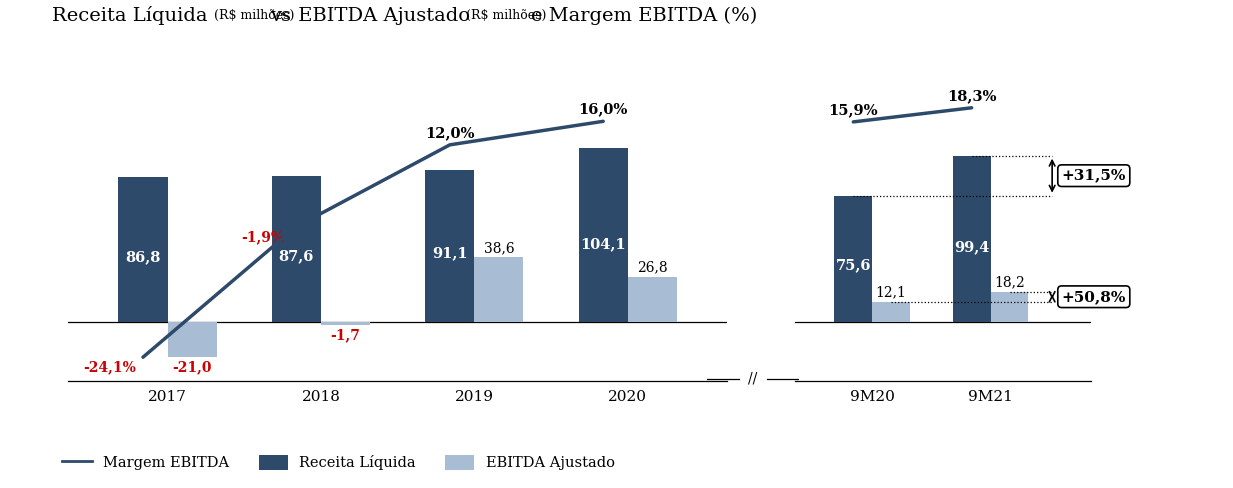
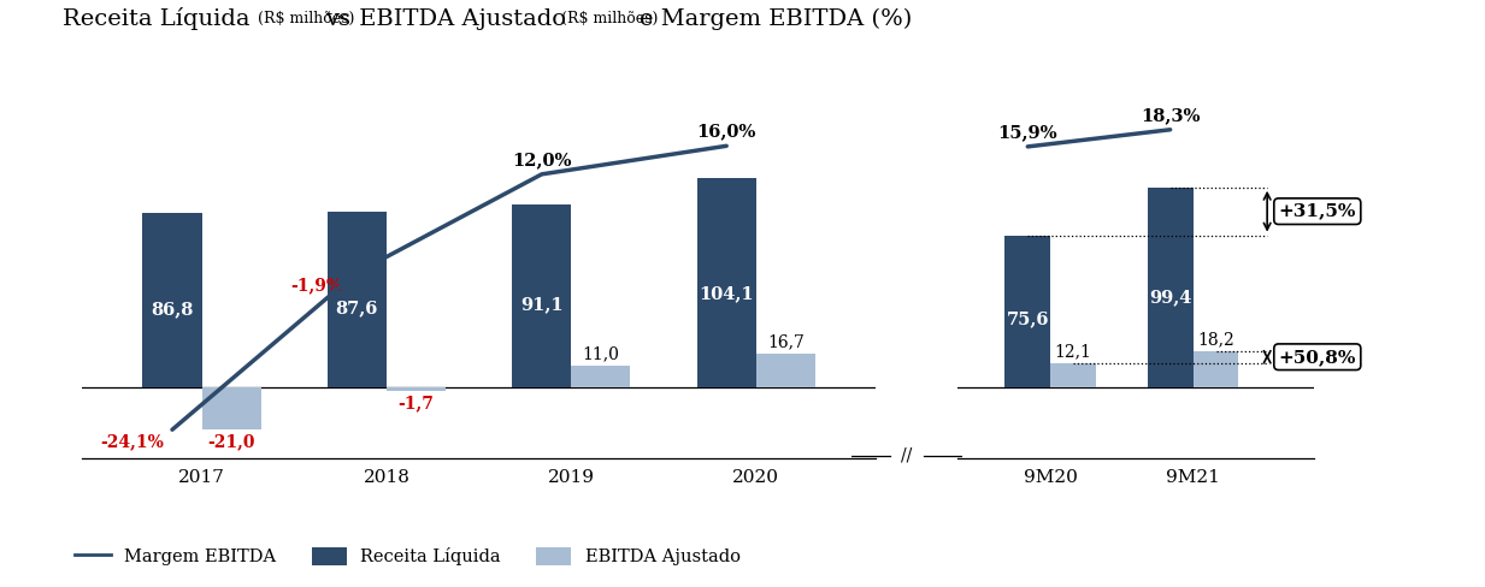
EBITDA Ajustado/2019: 38,6 -> 11,0
EBITDA Ajustado/2020: 26,8 -> 16,7
